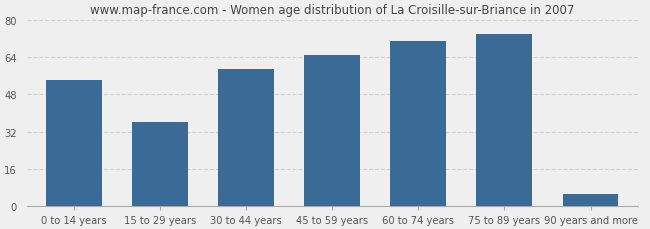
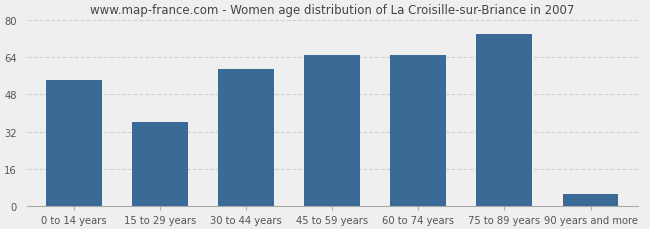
60 to 74 years: 71 -> 65
